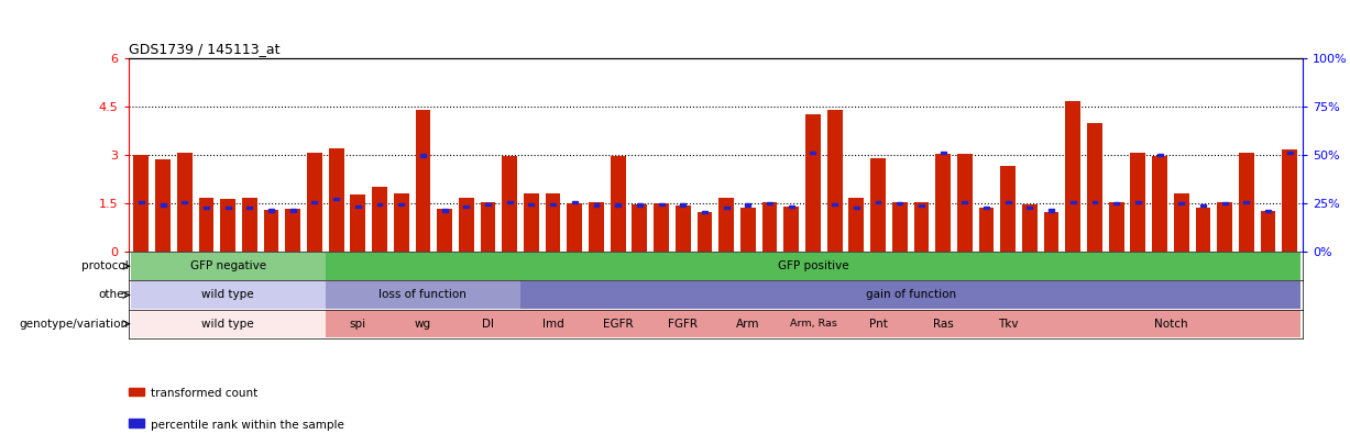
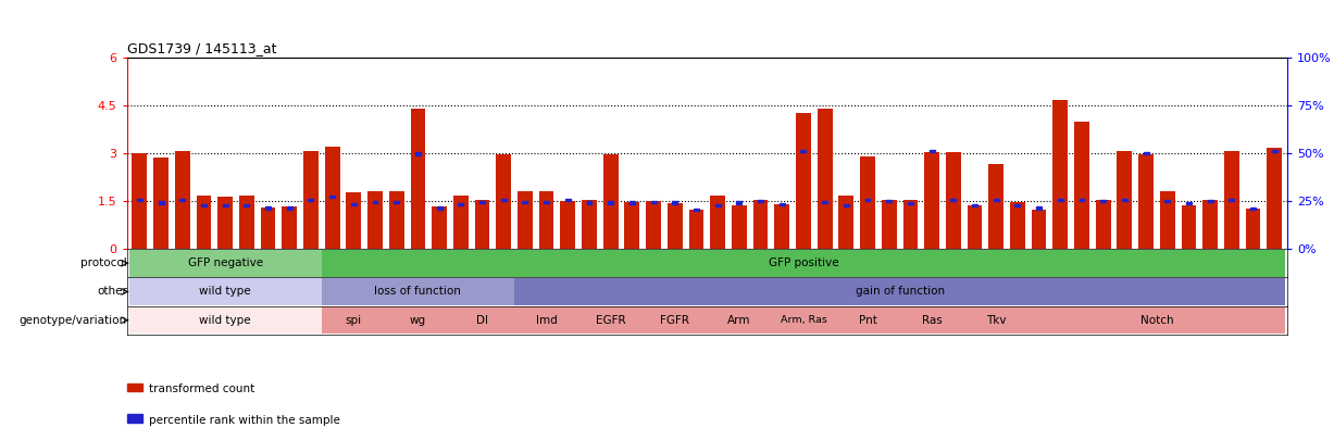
GSM88225: 2.00 -> 1.82
